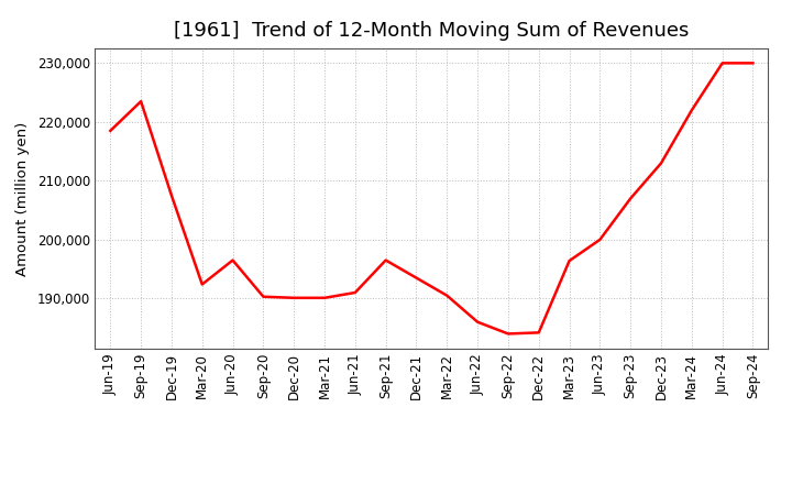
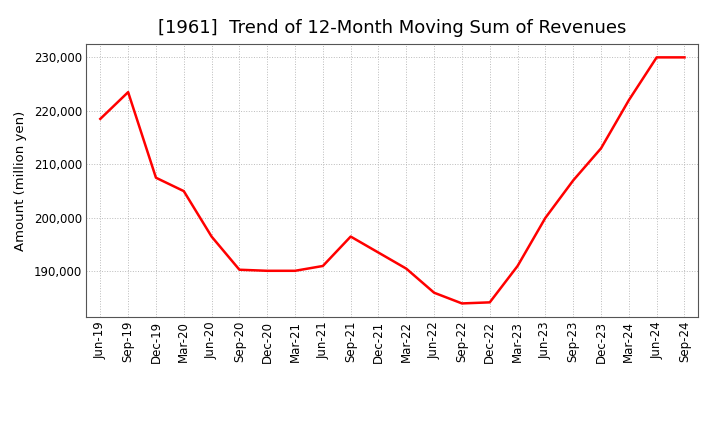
Mar-20: 192,400 -> 205,000
Mar-23: 196,400 -> 191,000
